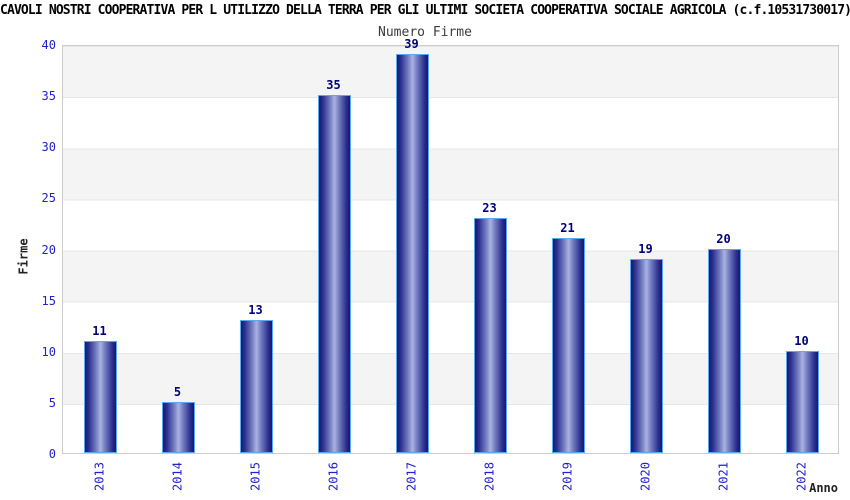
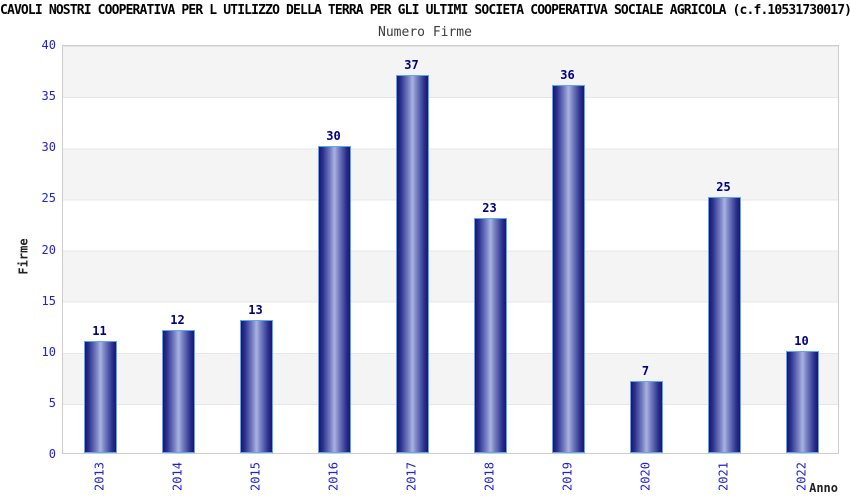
2014: 5 -> 12
2016: 35 -> 30
2017: 39 -> 37
2019: 21 -> 36
2020: 19 -> 7
2021: 20 -> 25
